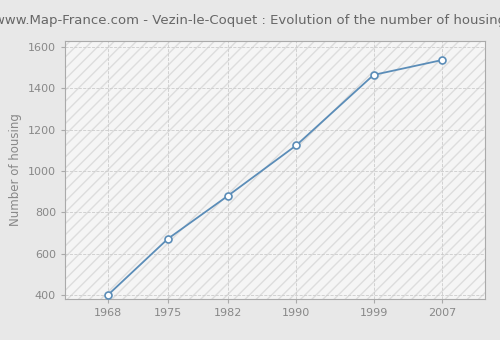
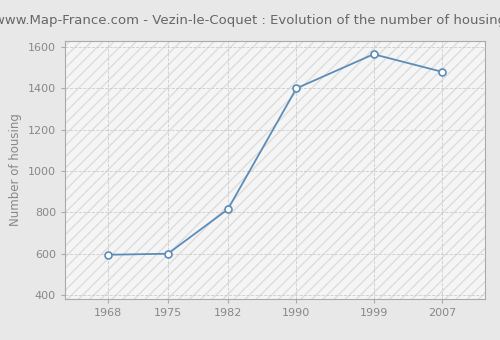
1968: 400 -> 595
1975: 672 -> 600
1982: 880 -> 815
1990: 1125 -> 1400
1999: 1465 -> 1565
2007: 1537 -> 1480
